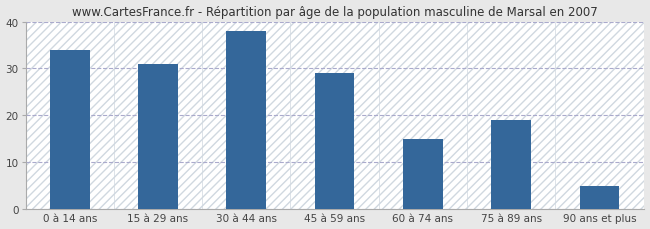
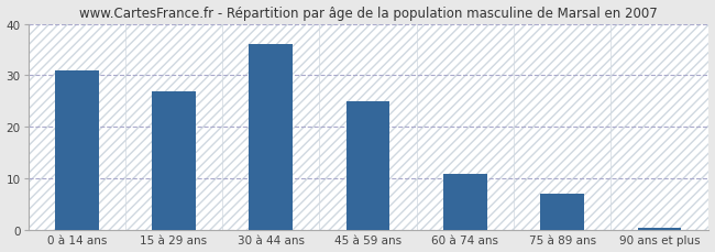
0 à 14 ans: 34.0 -> 31.0
15 à 29 ans: 31.0 -> 27.0
30 à 44 ans: 38.0 -> 36.0
45 à 59 ans: 29.0 -> 25.0
60 à 74 ans: 15.0 -> 11.0
75 à 89 ans: 19.0 -> 7.0
90 ans et plus: 5.0 -> 0.5
